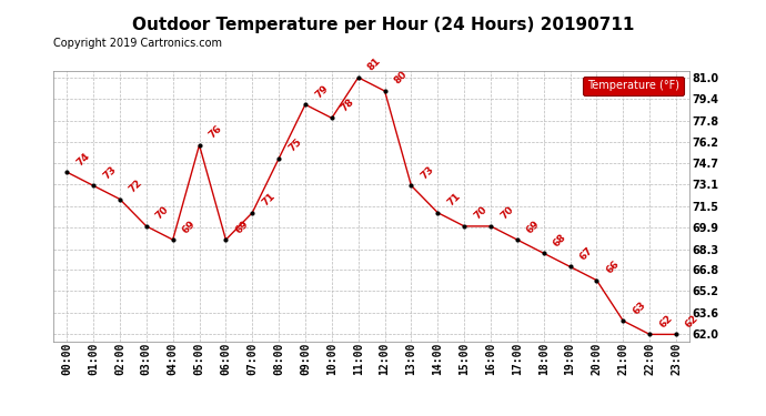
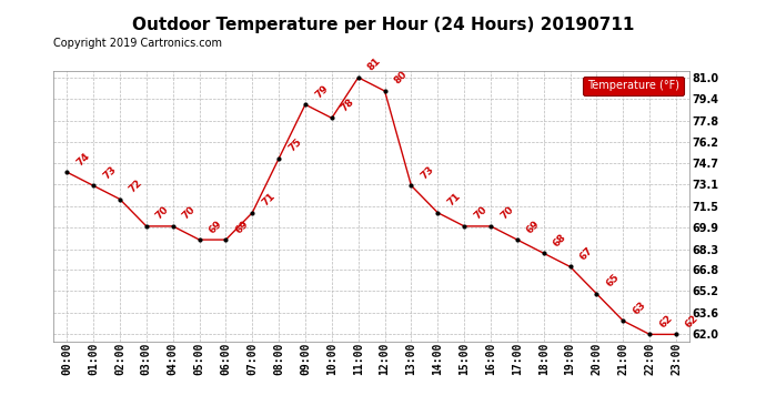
04:00: 69 -> 70
05:00: 76 -> 69
20:00: 66 -> 65
